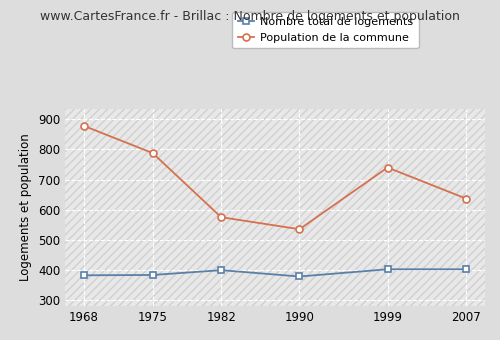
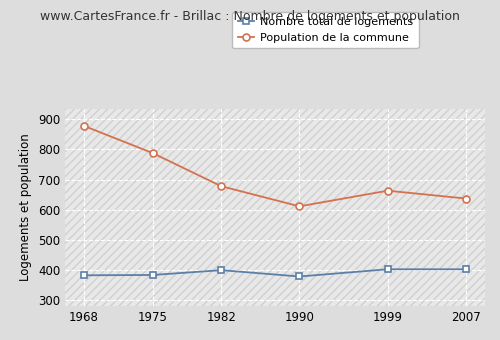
Population de la commune/1982: 575 -> 678
Population de la commune/1990: 535 -> 611
Population de la commune/1999: 740 -> 663
